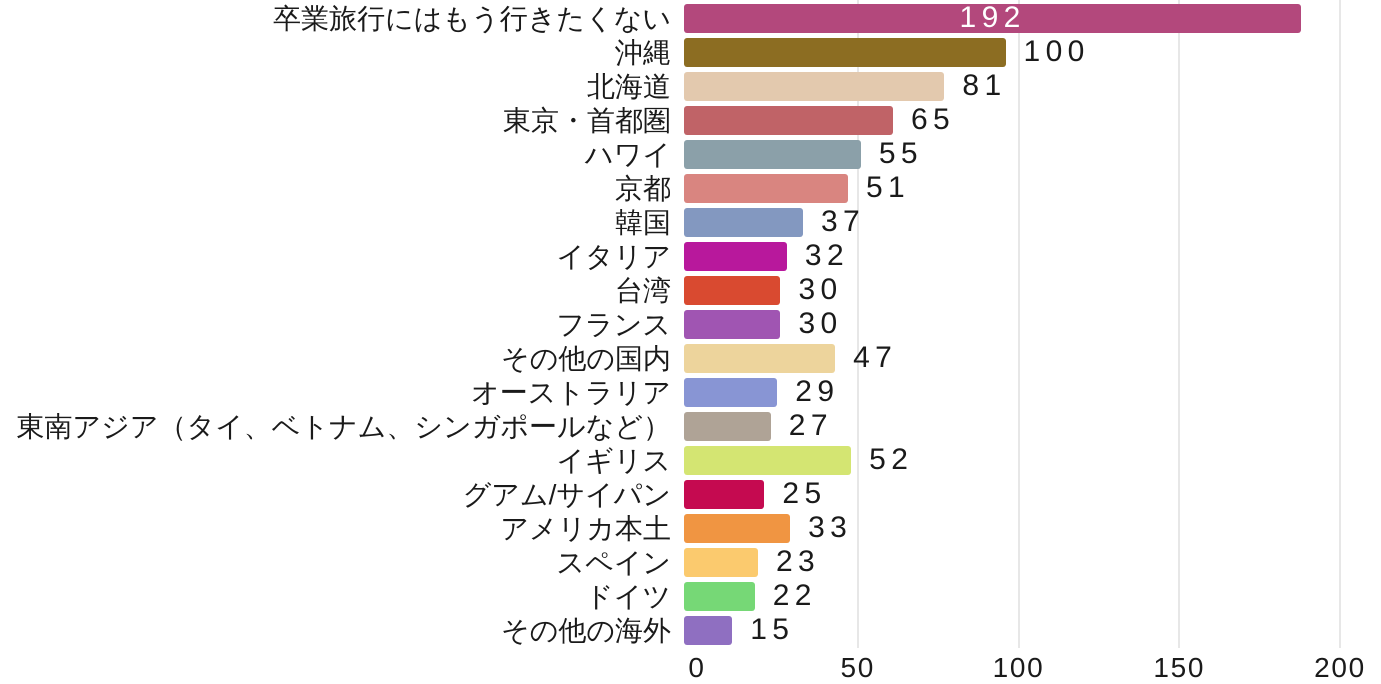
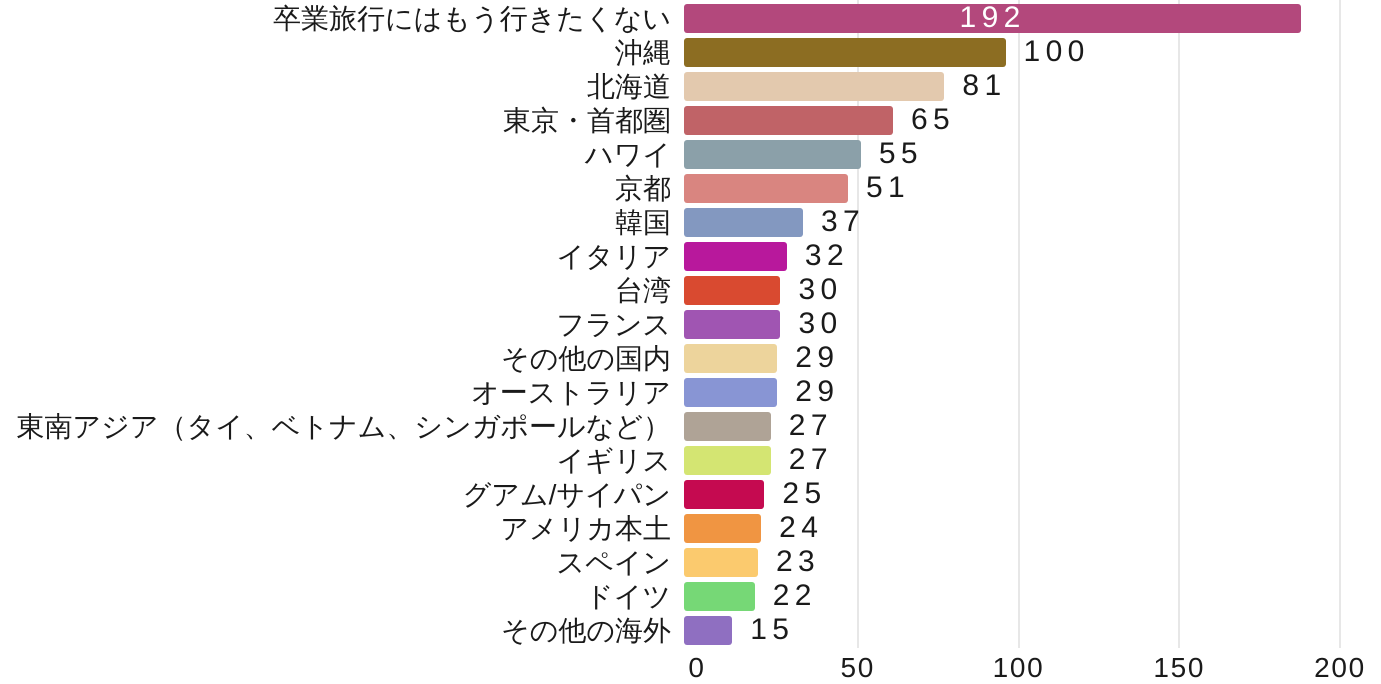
その他の国内: 47 -> 29
イギリス: 52 -> 27
アメリカ本土: 33 -> 24
